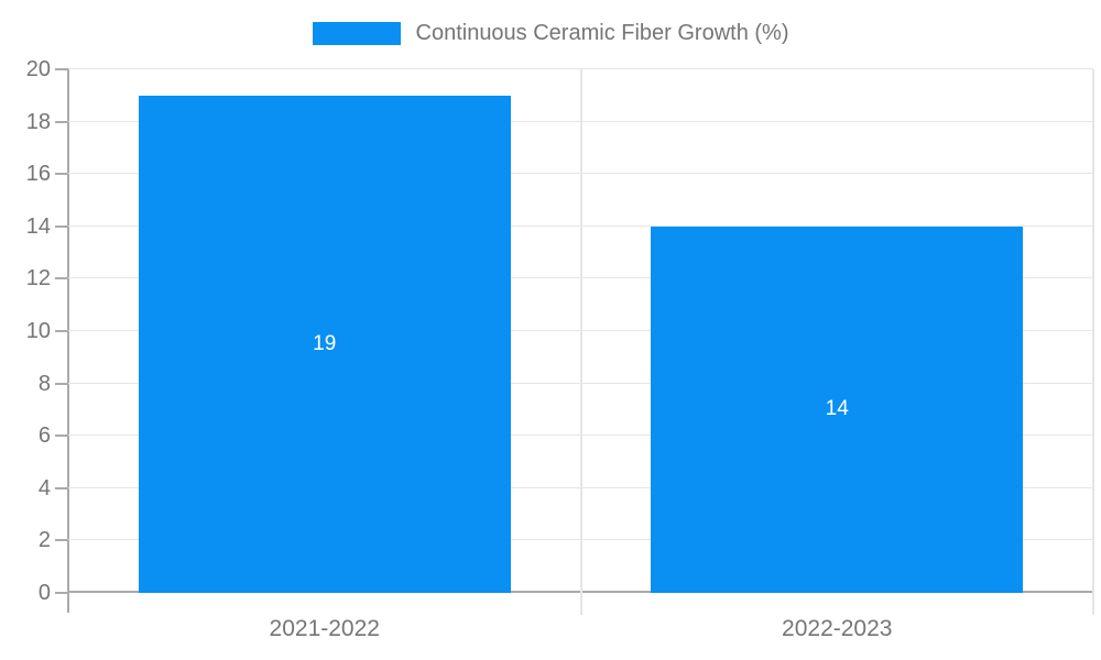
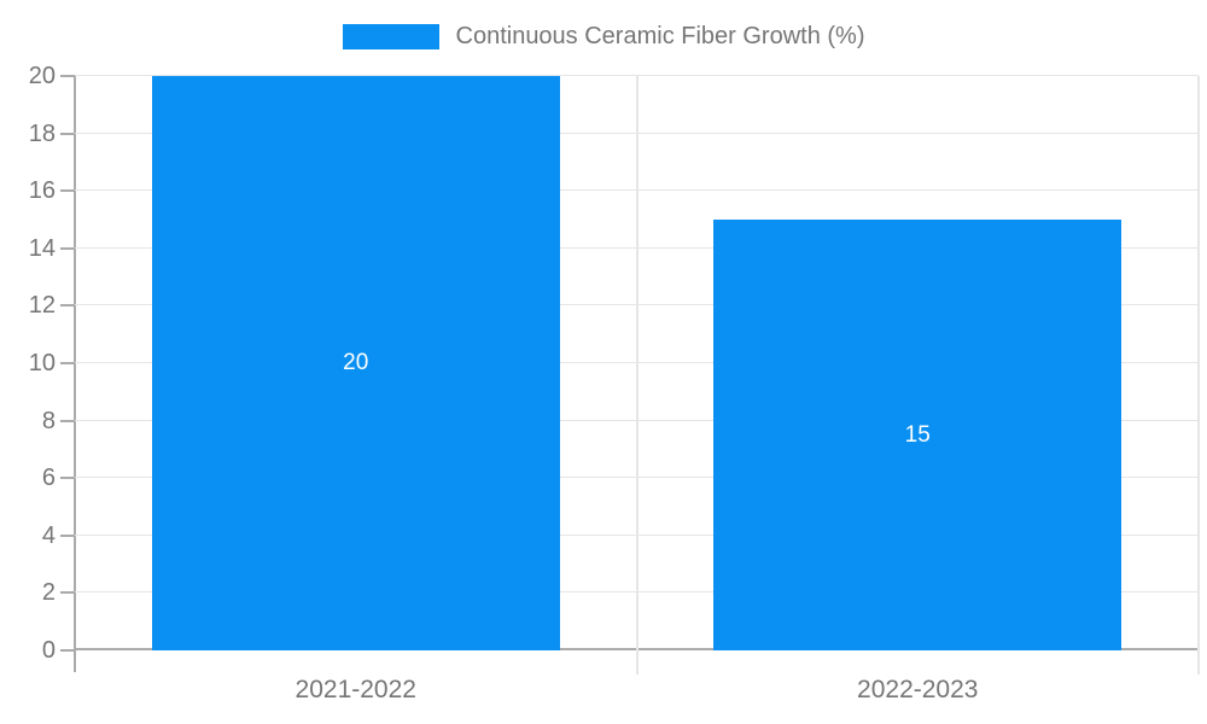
2021-2022: 19 -> 20
2022-2023: 14 -> 15
